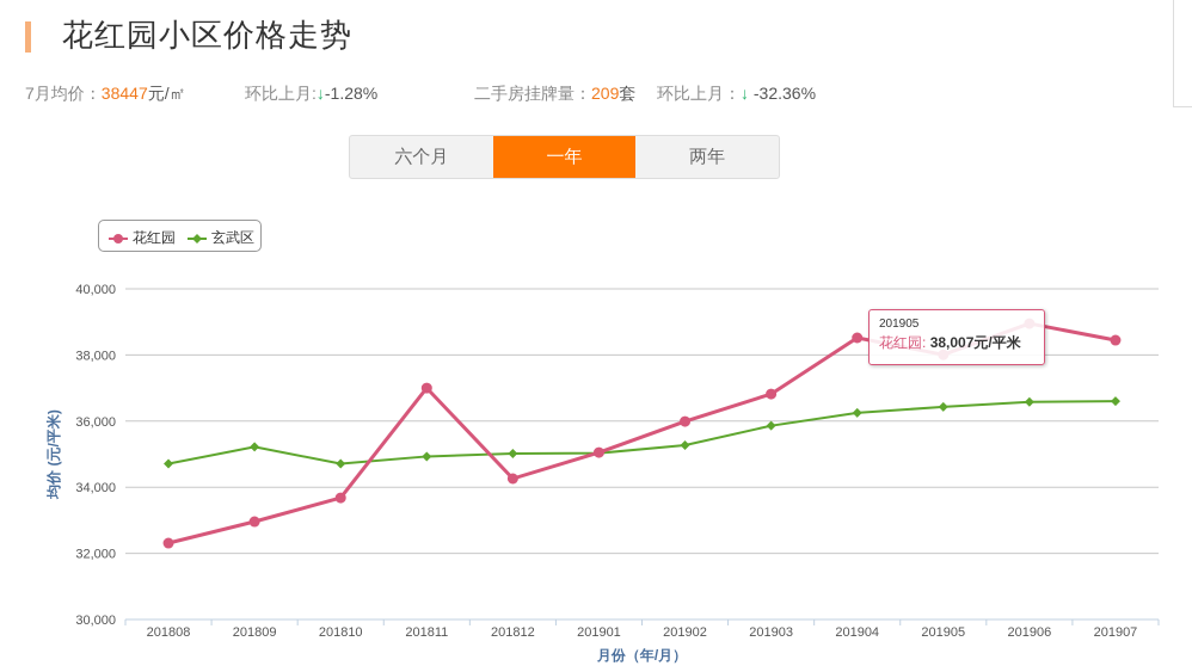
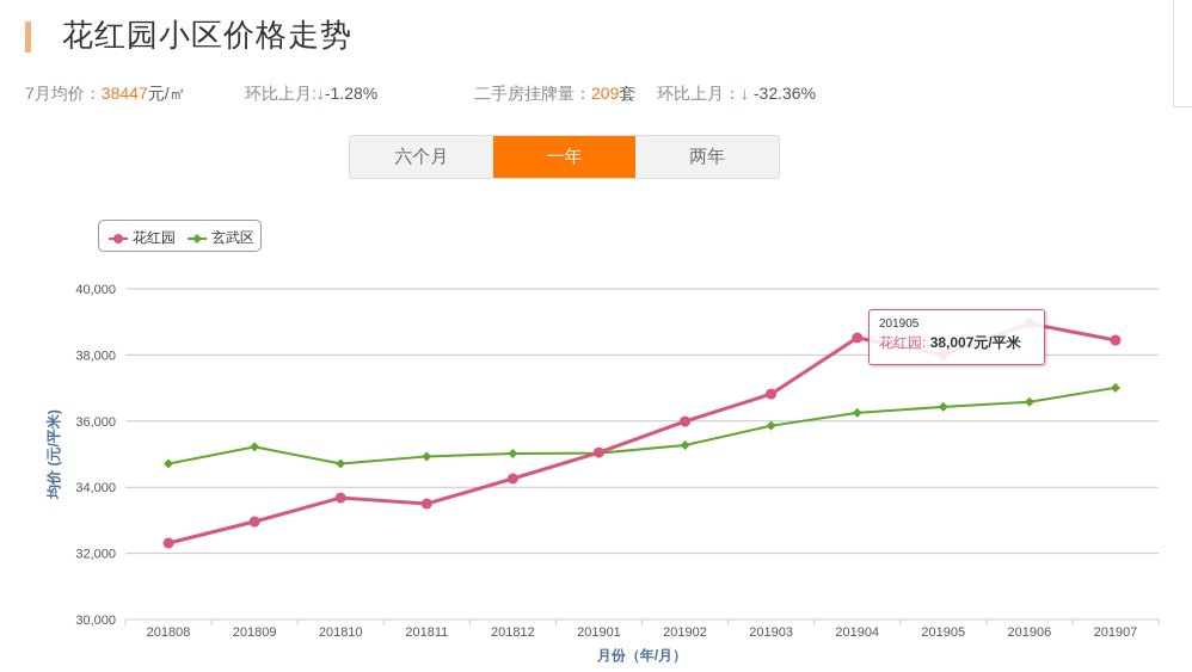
花红园/201811: 37000 -> 33500
玄武区/201907: 36600 -> 37000
